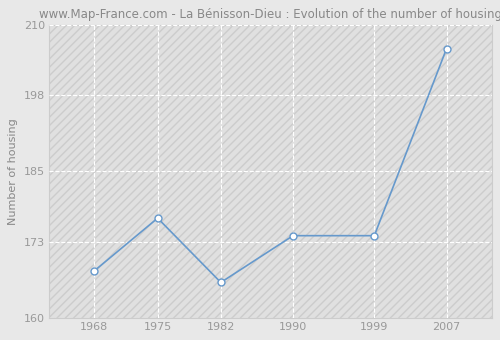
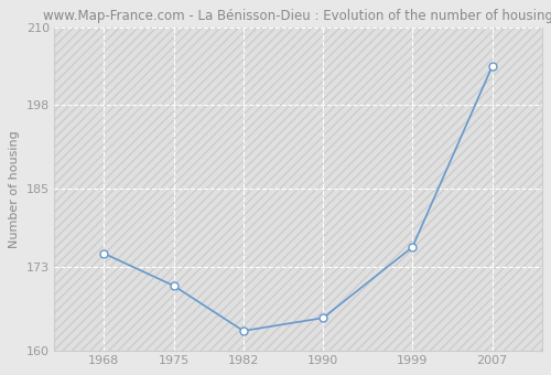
1968: 168 -> 175
1975: 177 -> 170
1982: 166 -> 163
1990: 174 -> 165
1999: 174 -> 176
2007: 206 -> 204
